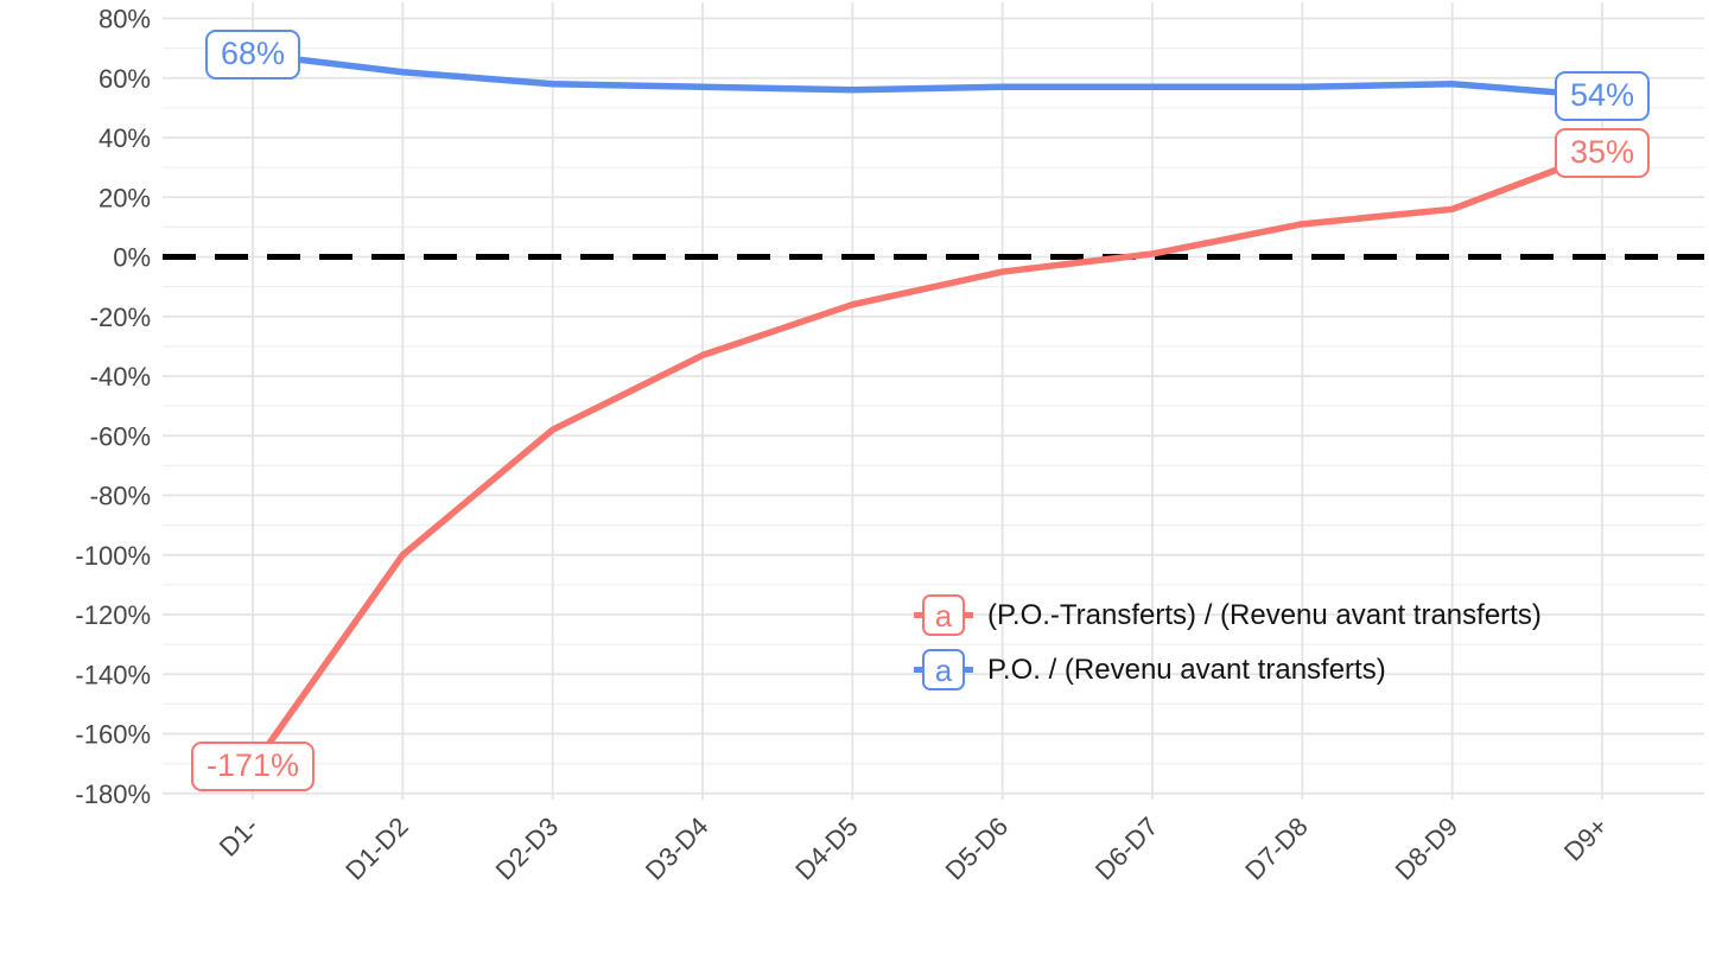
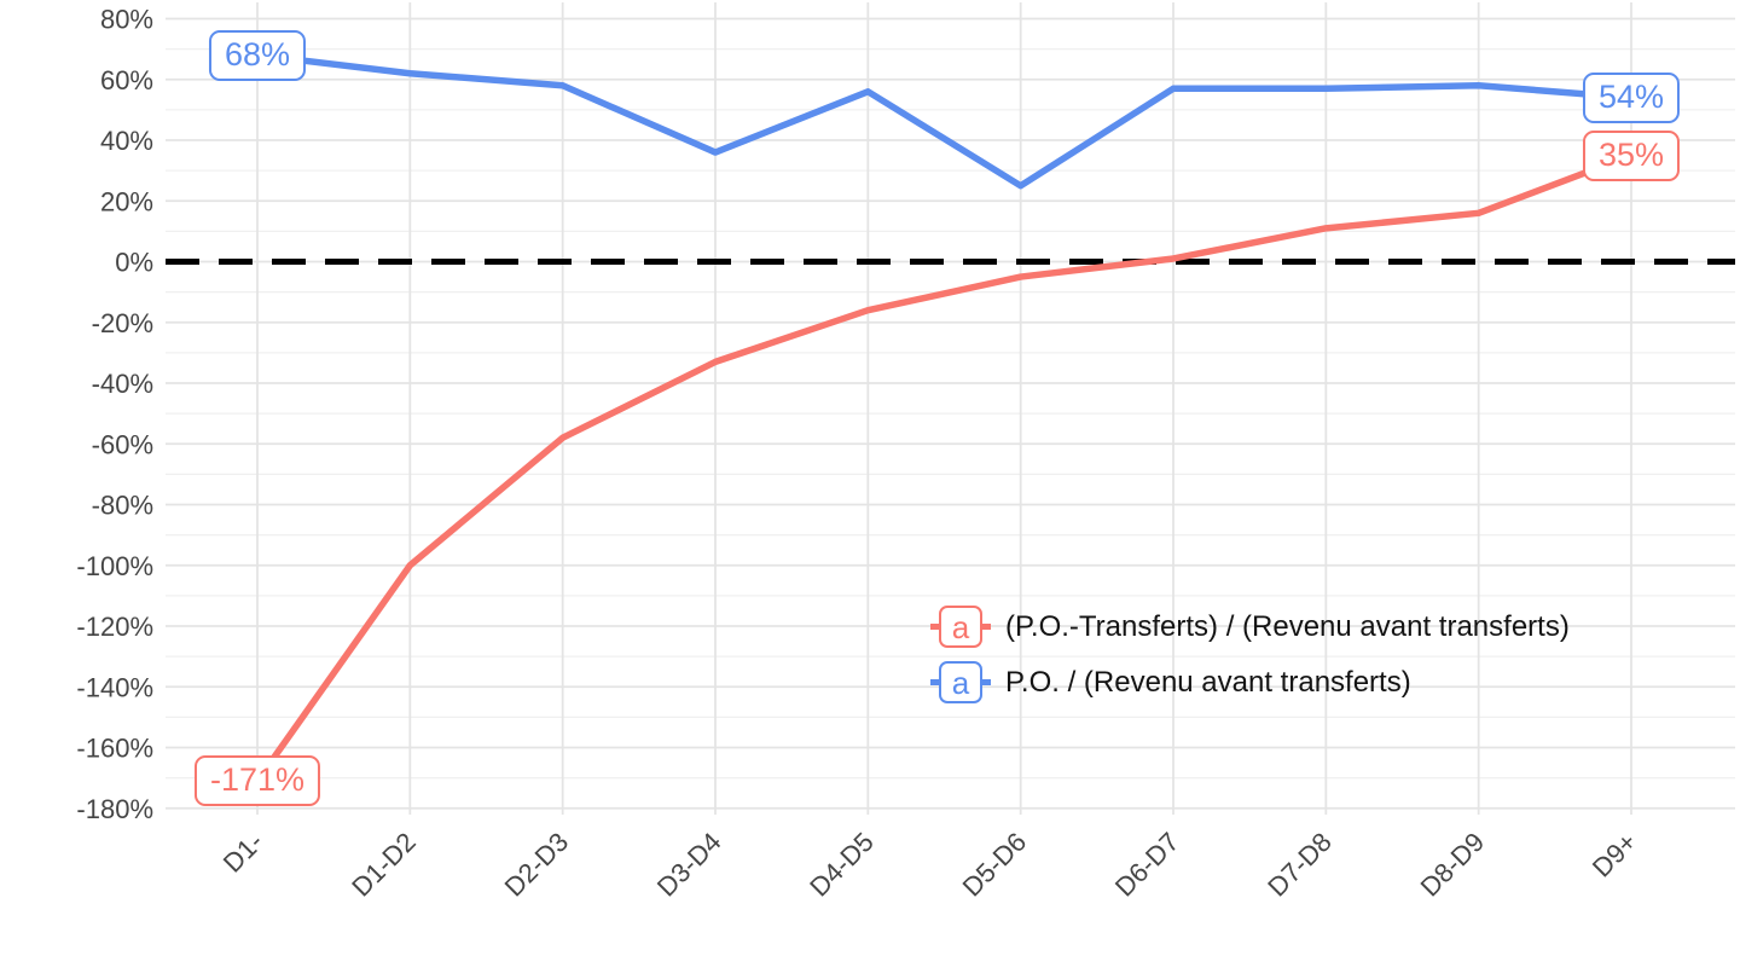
P.O. / (Revenu avant transferts)/D3-D4: 57% -> 36%
P.O. / (Revenu avant transferts)/D5-D6: 57% -> 25%
